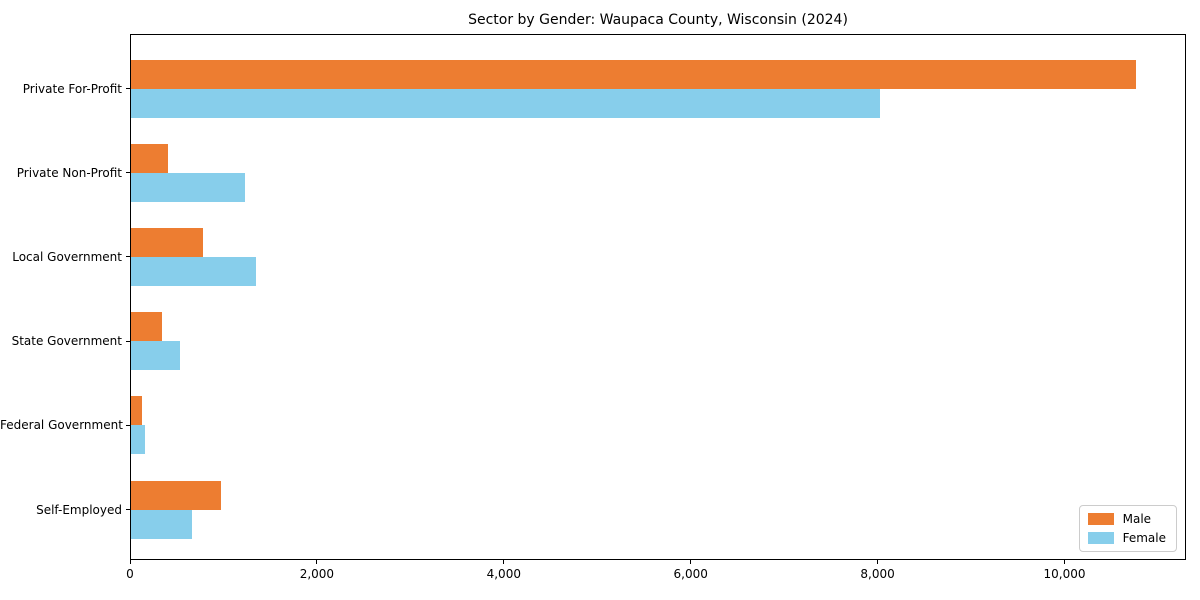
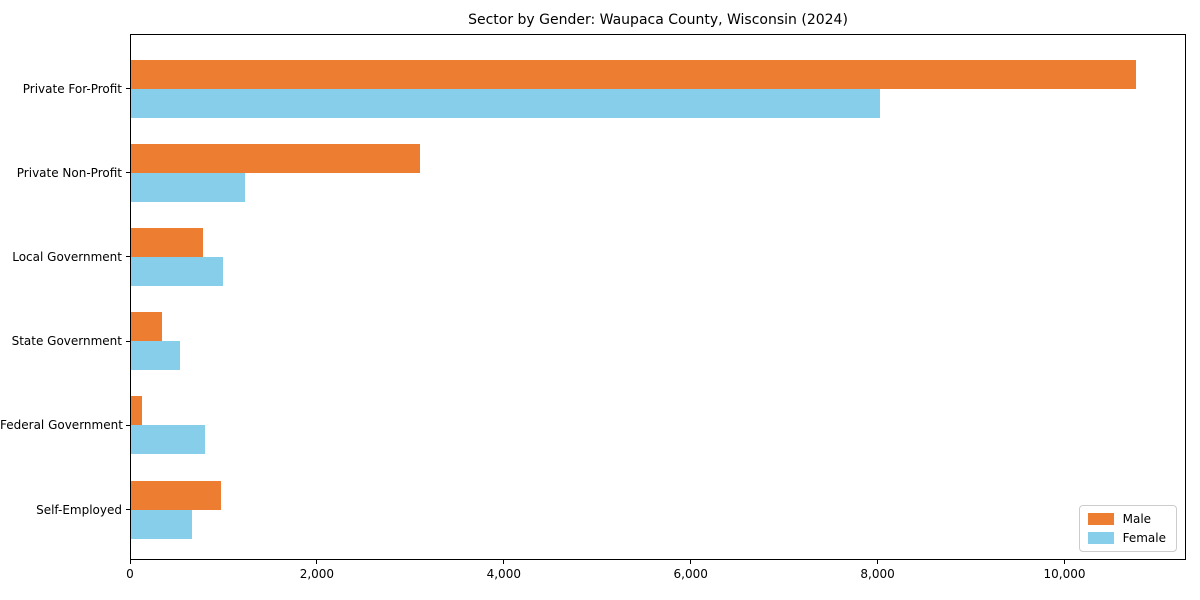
Male/Private Non-Profit: 400 -> 3100
Female/Local Government: 1400 -> 1000
Female/Federal Government: 200 -> 800
